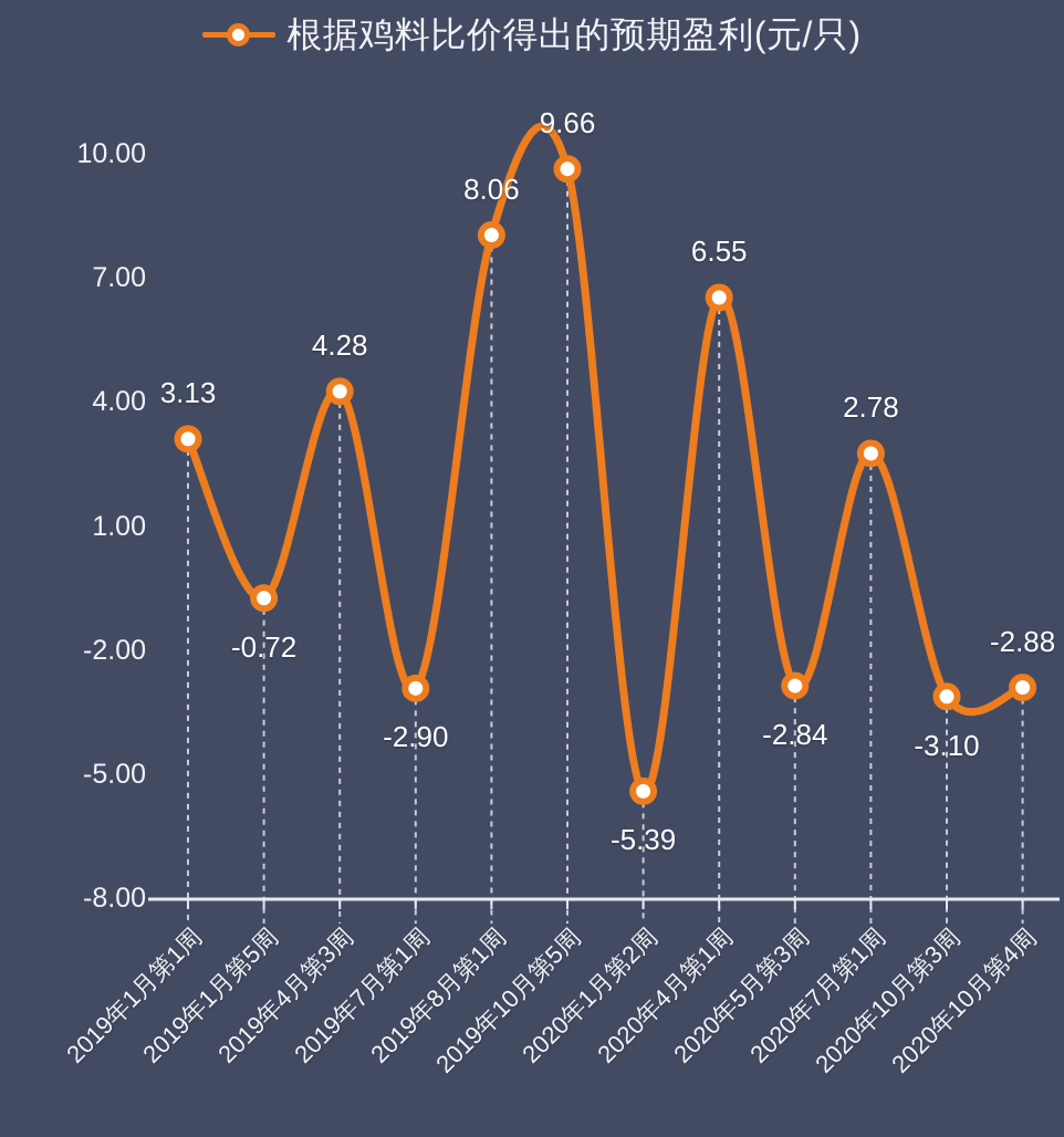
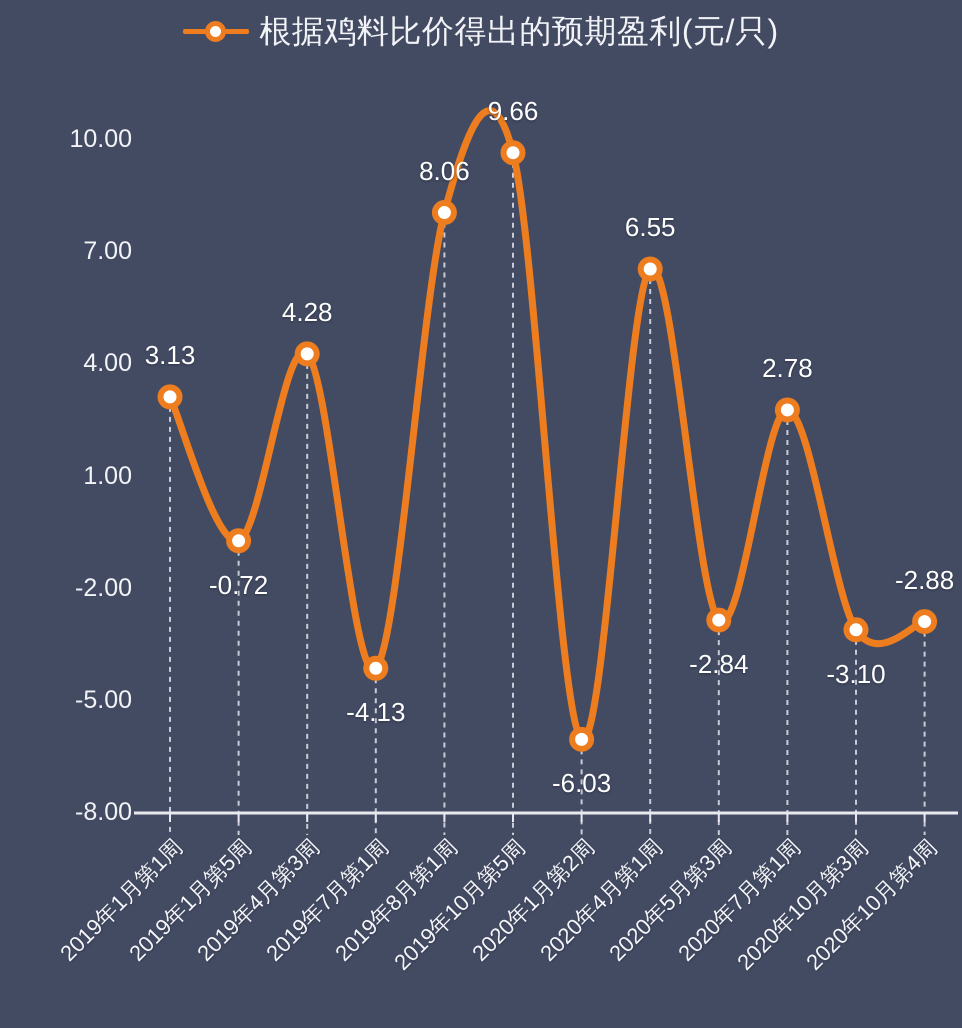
2019年7月第1周: -2.90 -> -4.13
2020年1月第2周: -5.39 -> -6.03
